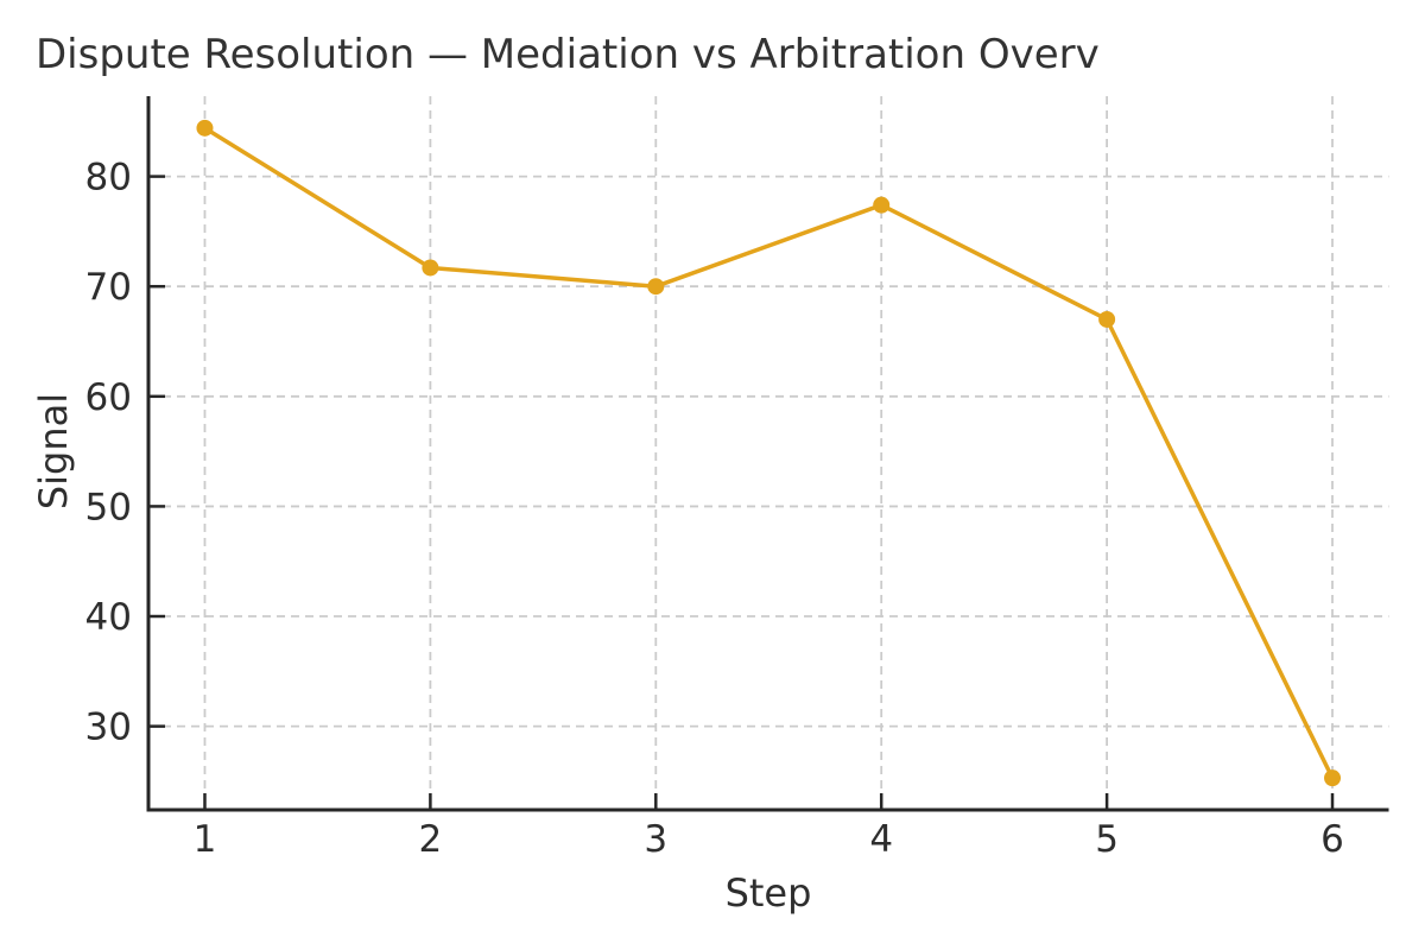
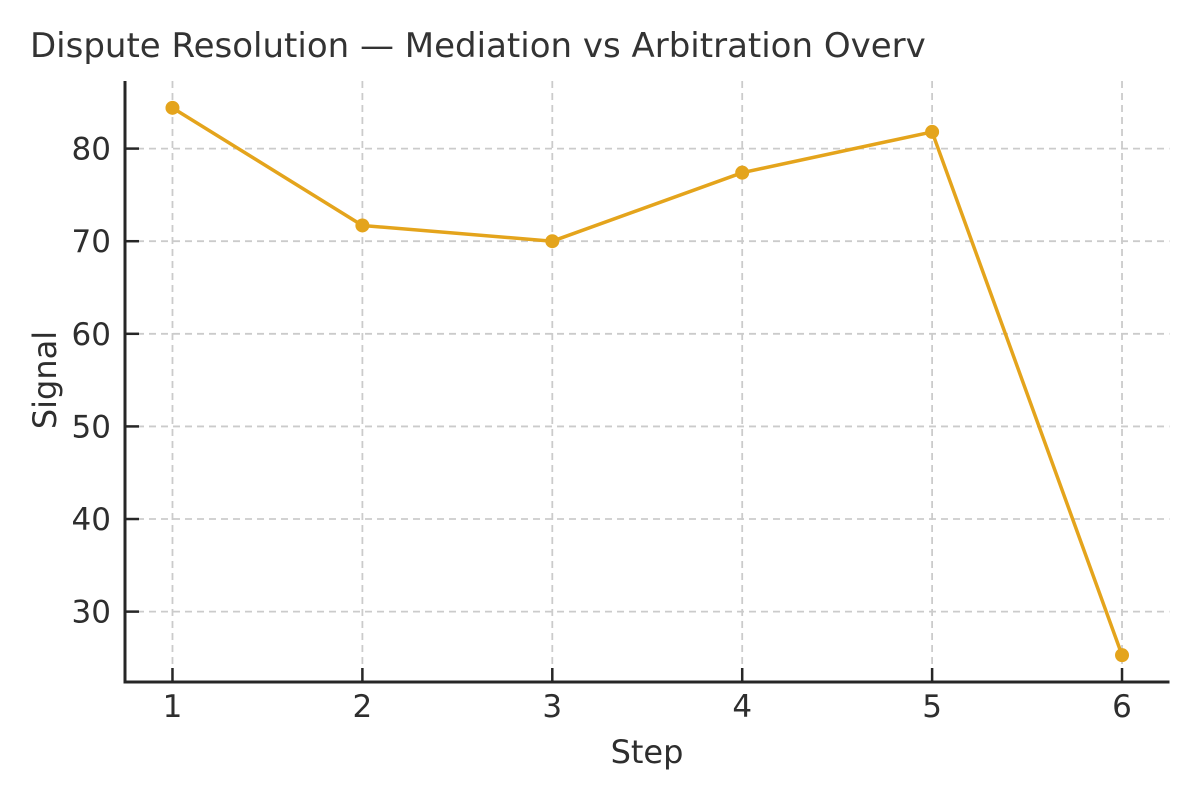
5: 67 -> 82
